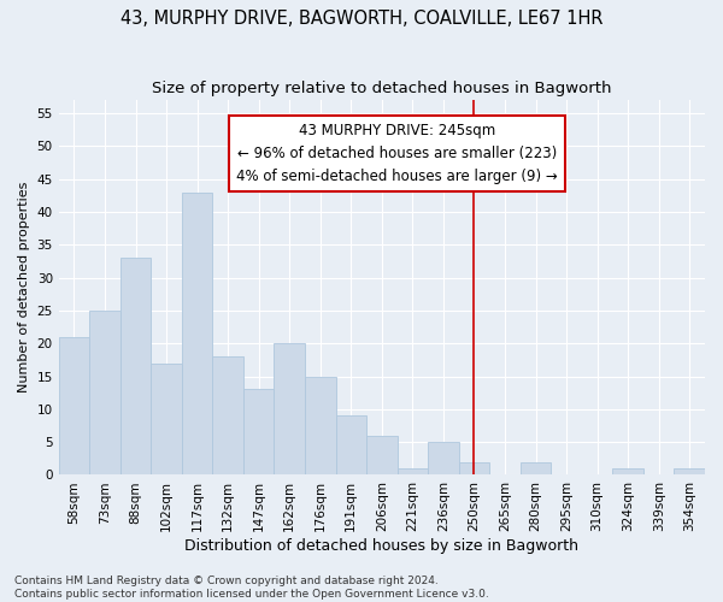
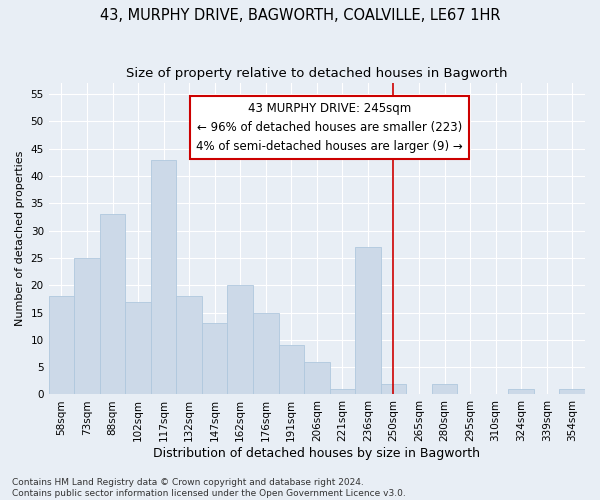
58sqm: 21 -> 18
236sqm: 5 -> 27
